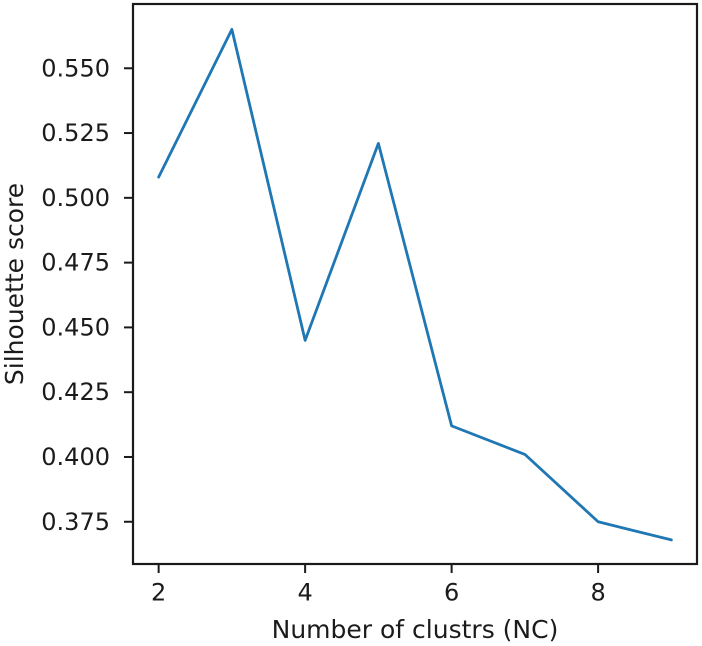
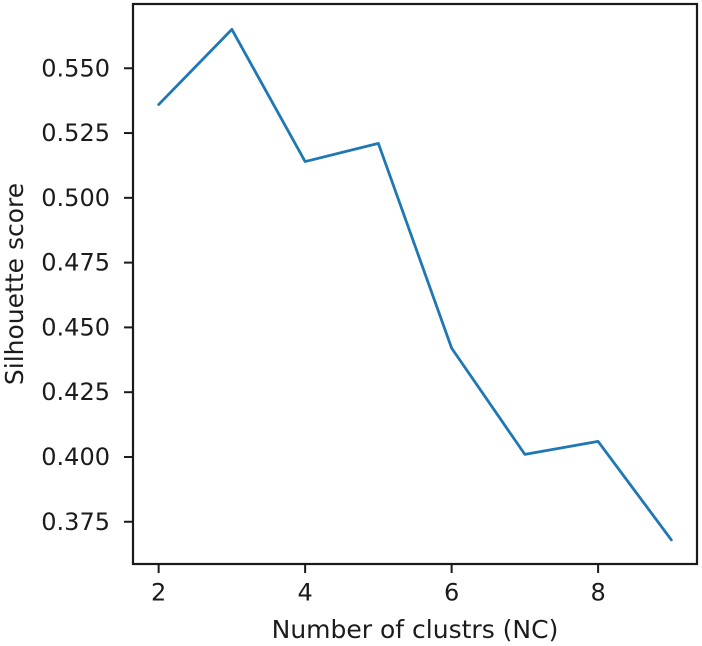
2: 0.508 -> 0.536
4: 0.445 -> 0.514
6: 0.412 -> 0.442
8: 0.375 -> 0.406
